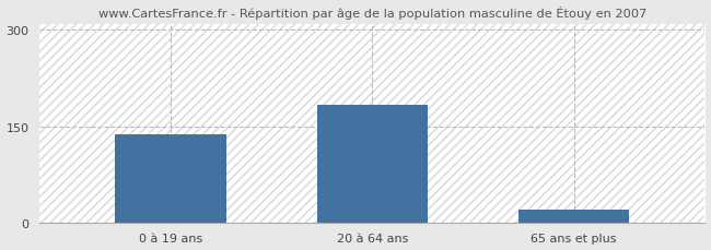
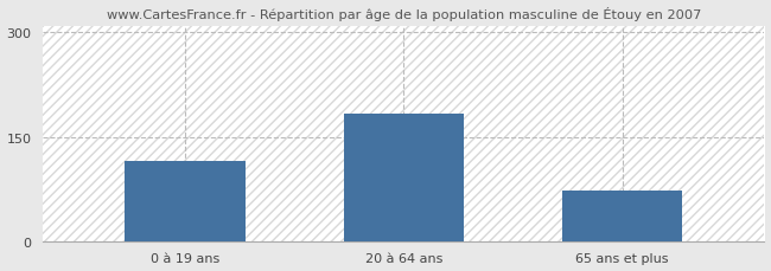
0 à 19 ans: 137 -> 116
65 ans et plus: 20 -> 72
